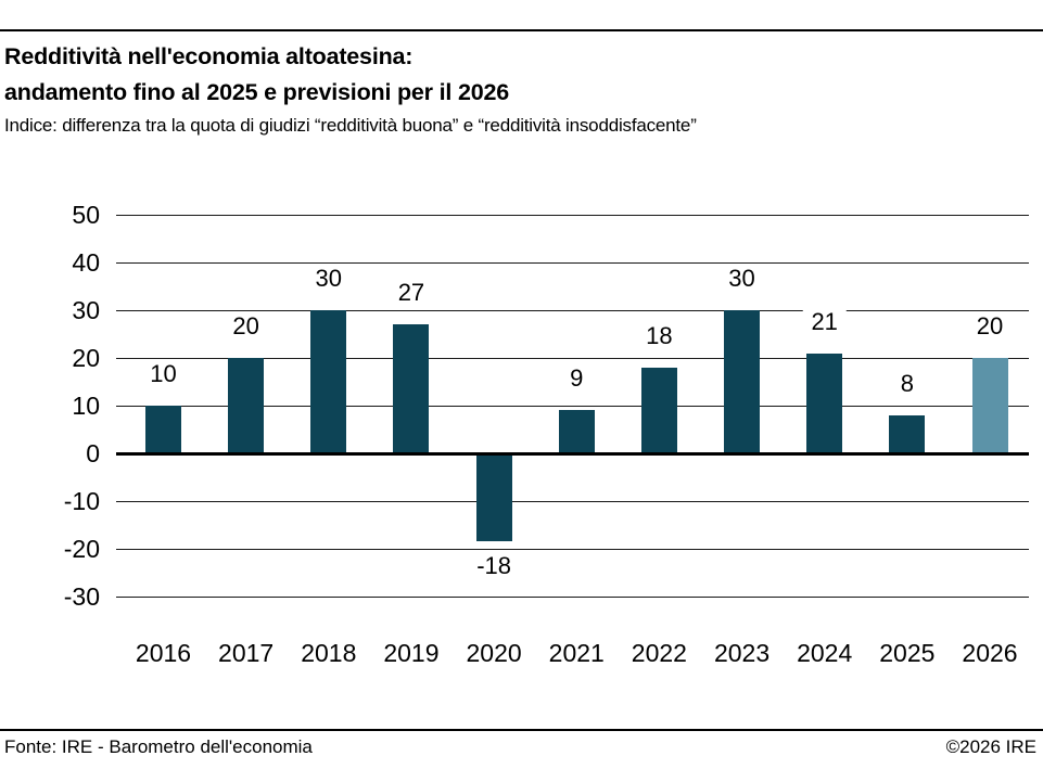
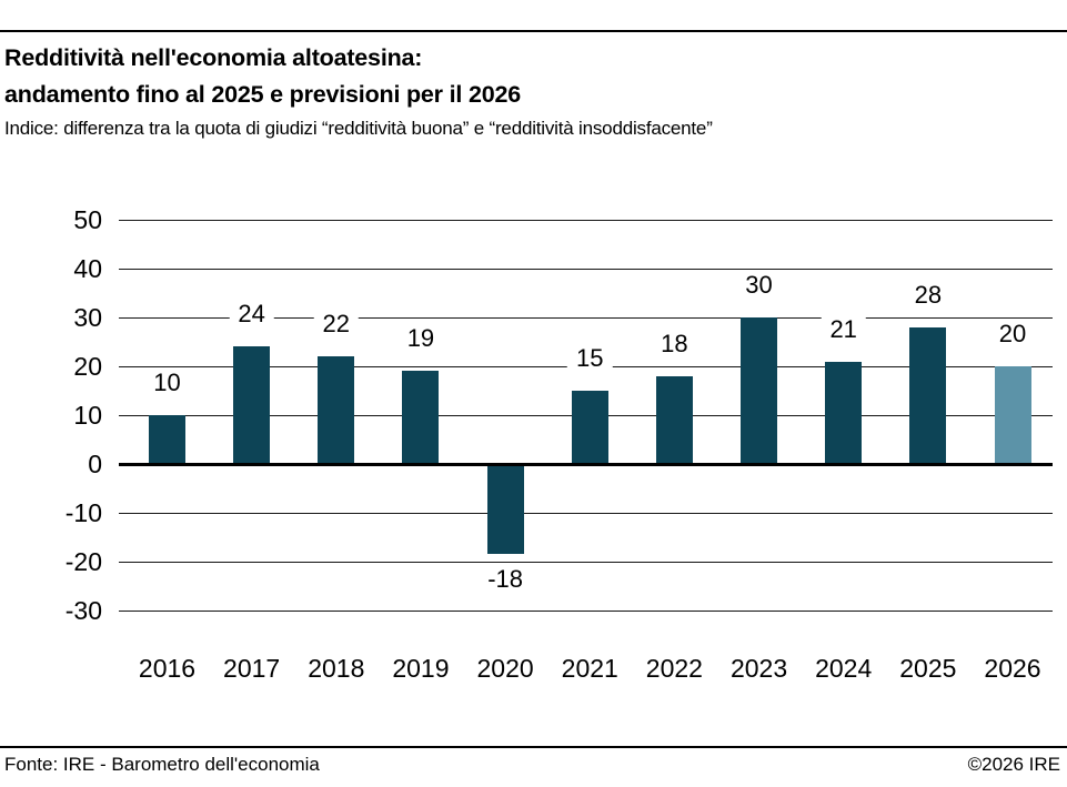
2017: 20 -> 24
2018: 30 -> 22
2019: 27 -> 19
2021: 9 -> 15
2025: 8 -> 28
